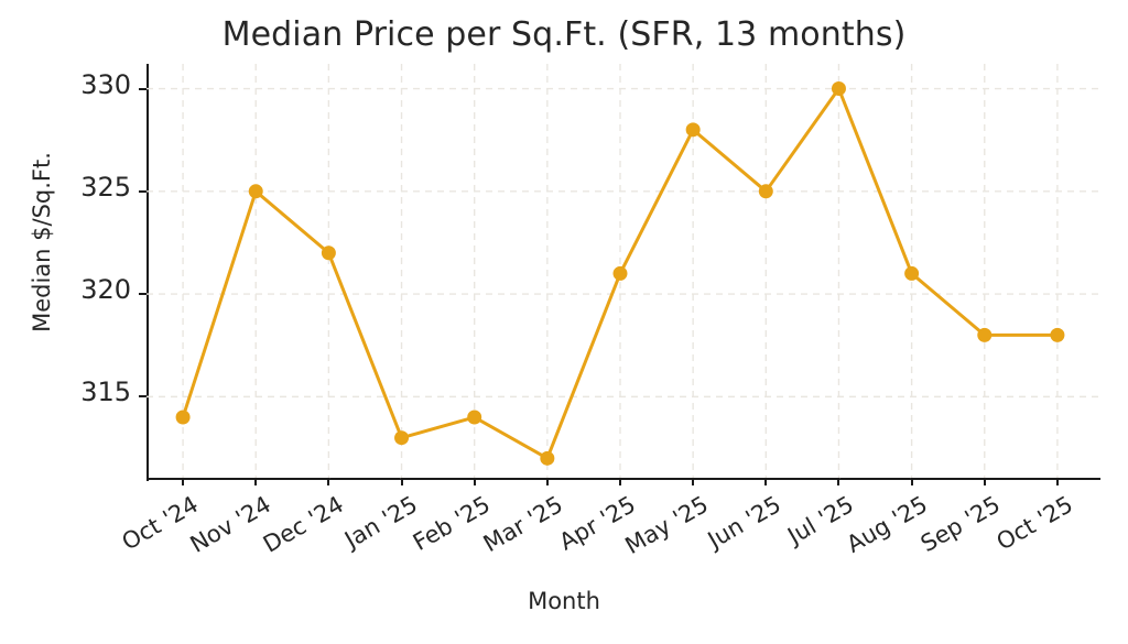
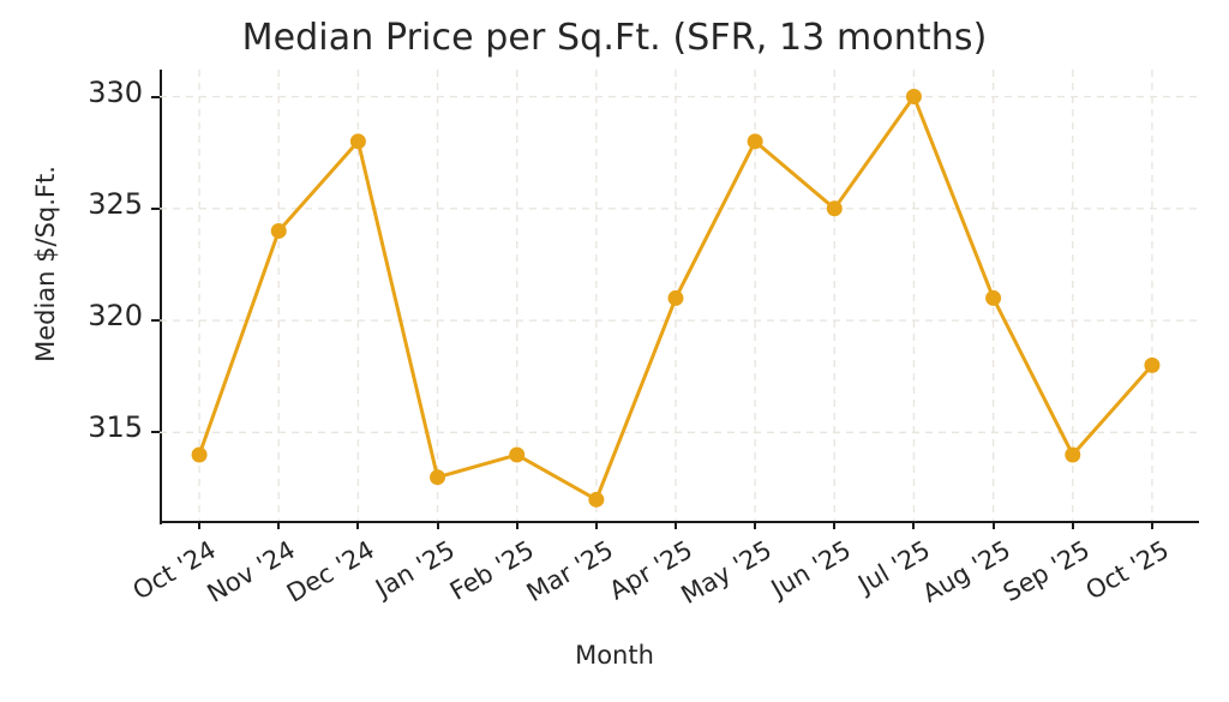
Nov '24: 325 -> 324
Dec '24: 322 -> 328
Sep '25: 318 -> 314
